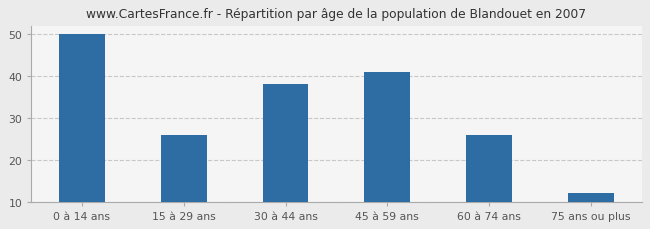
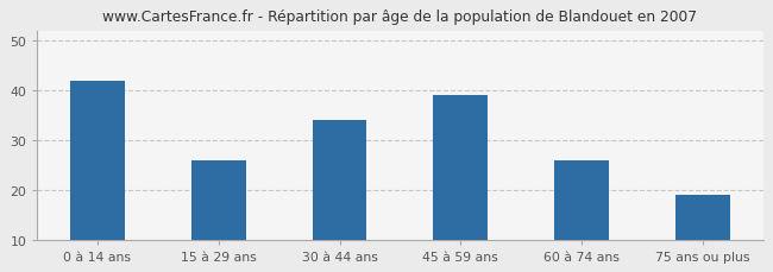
0 à 14 ans: 50 -> 42
30 à 44 ans: 38 -> 34
45 à 59 ans: 41 -> 39
75 ans ou plus: 12 -> 19
